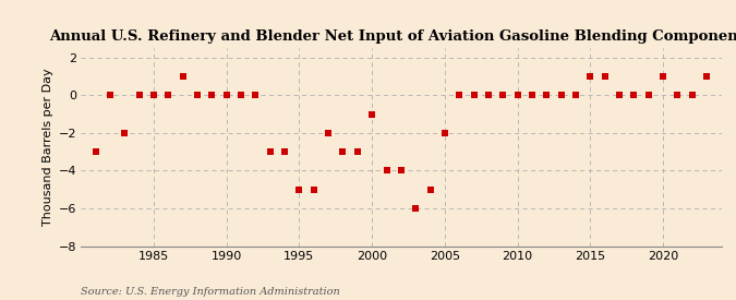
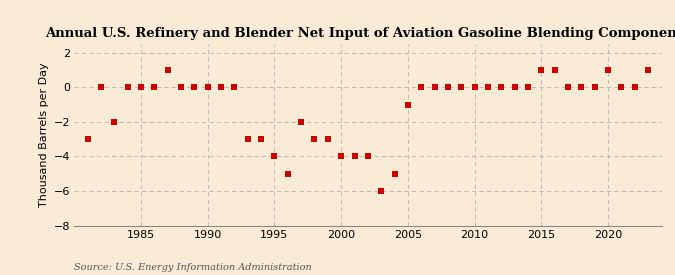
1995: -5 -> -4
2000: -1 -> -4
2005: -2 -> -1
